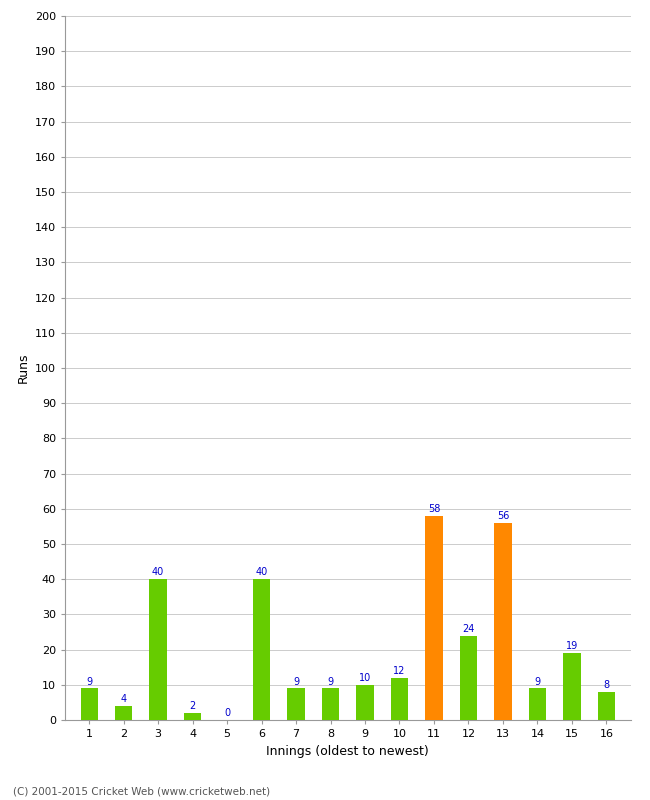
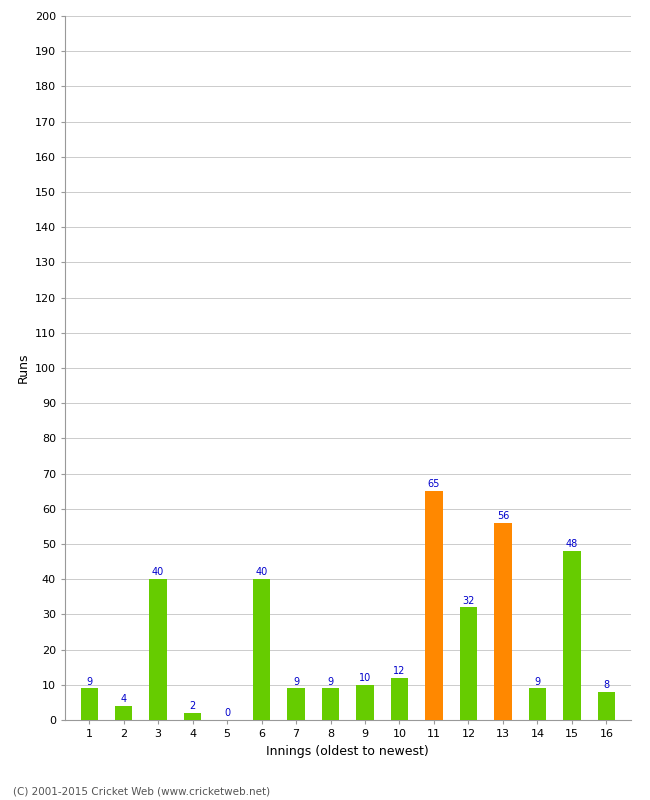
11: 58 -> 65
12: 24 -> 32
15: 19 -> 48
